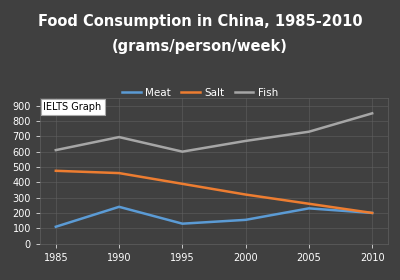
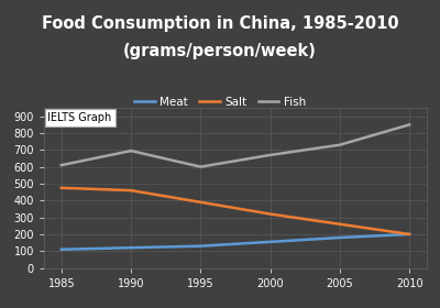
Meat/1990: 240 -> 120
Meat/2005: 230 -> 180
